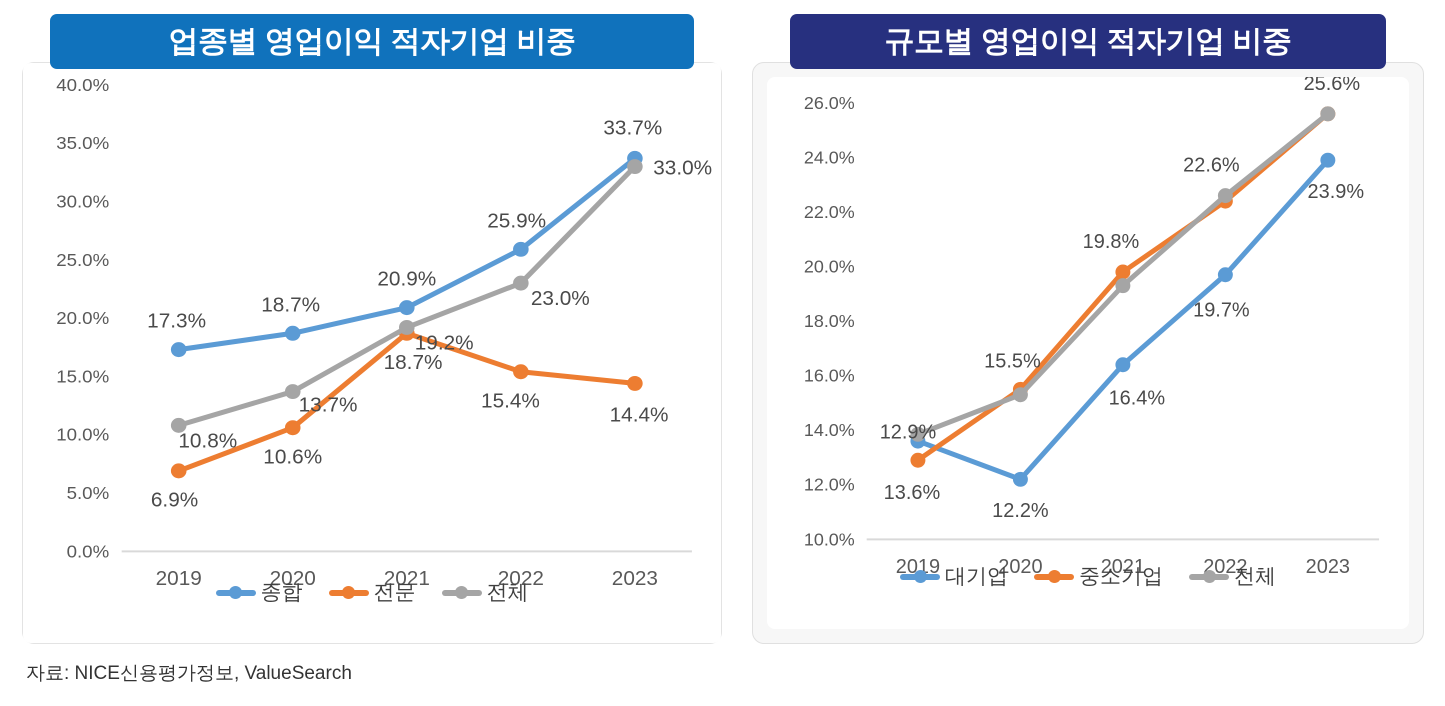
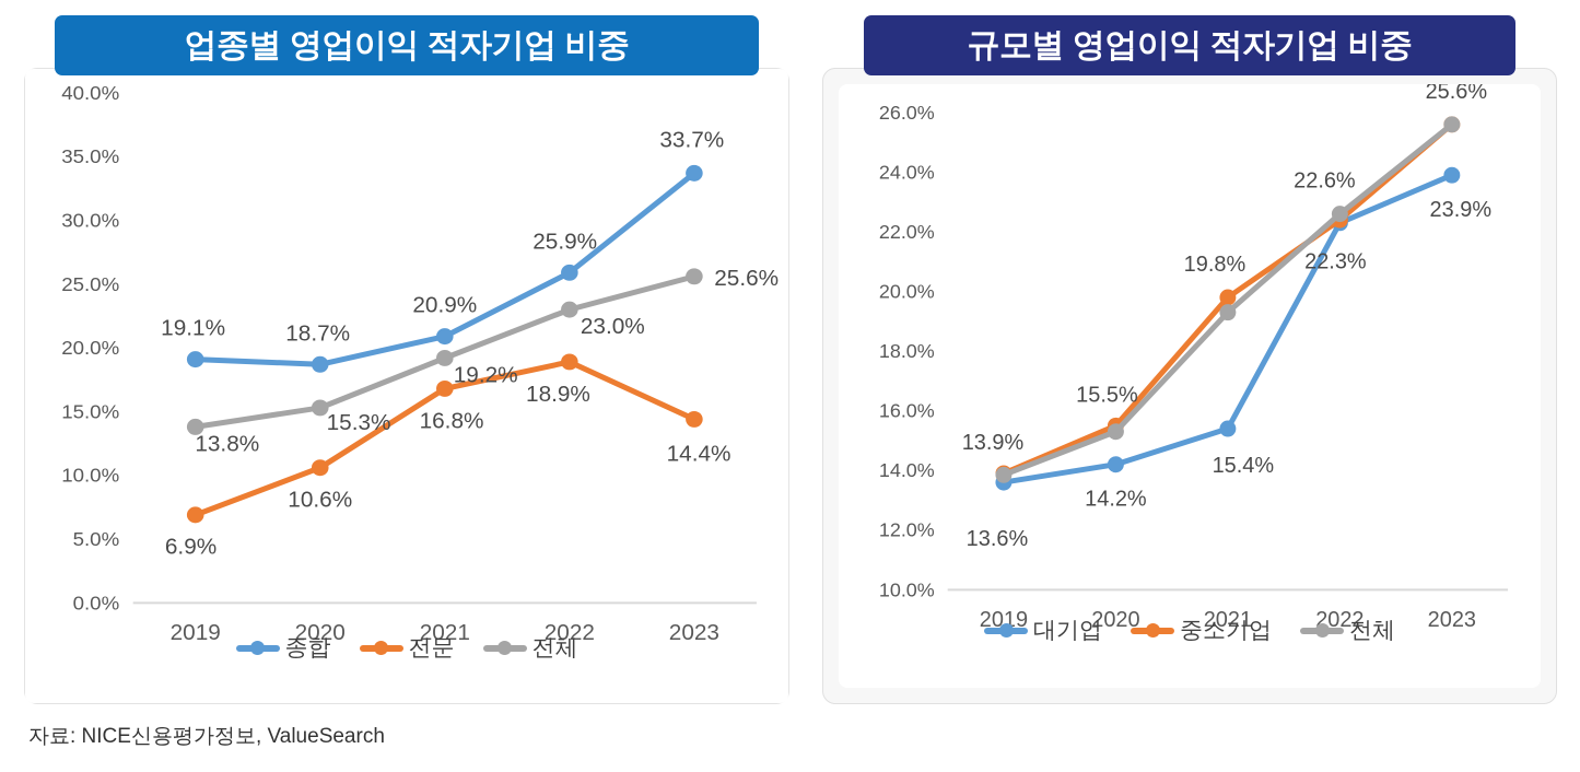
업종별 영업이익 적자기업 비중/종합/2019: 17.3% -> 19.1%
업종별 영업이익 적자기업 비중/전체/2019: 10.8% -> 13.8%
업종별 영업이익 적자기업 비중/전체/2020: 13.7% -> 15.3%
업종별 영업이익 적자기업 비중/전문/2021: 18.7% -> 16.8%
업종별 영업이익 적자기업 비중/전문/2022: 15.4% -> 18.9%
업종별 영업이익 적자기업 비중/전체/2023: 33.0% -> 25.6%
규모별 영업이익 적자기업 비중/중소기업/2019: 12.9% -> 13.9%
규모별 영업이익 적자기업 비중/대기업/2020: 12.2% -> 14.2%
규모별 영업이익 적자기업 비중/대기업/2021: 16.4% -> 15.4%
규모별 영업이익 적자기업 비중/대기업/2022: 19.7% -> 22.3%
